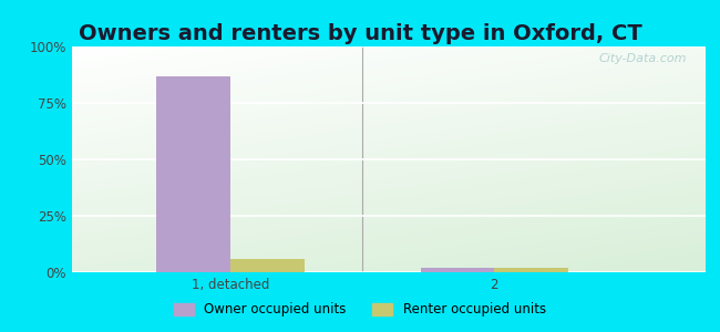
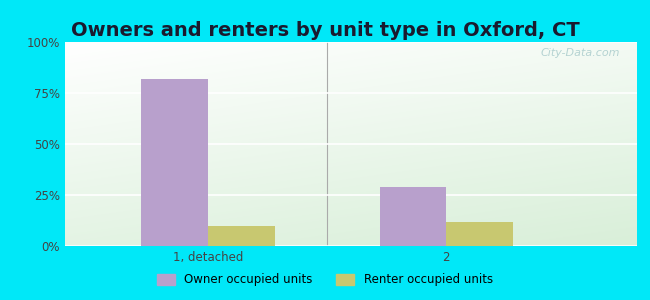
Owner occupied units/1, detached: 87% -> 82%
Renter occupied units/1, detached: 6% -> 10%
Owner occupied units/2: 2% -> 29%
Renter occupied units/2: 2% -> 12%
